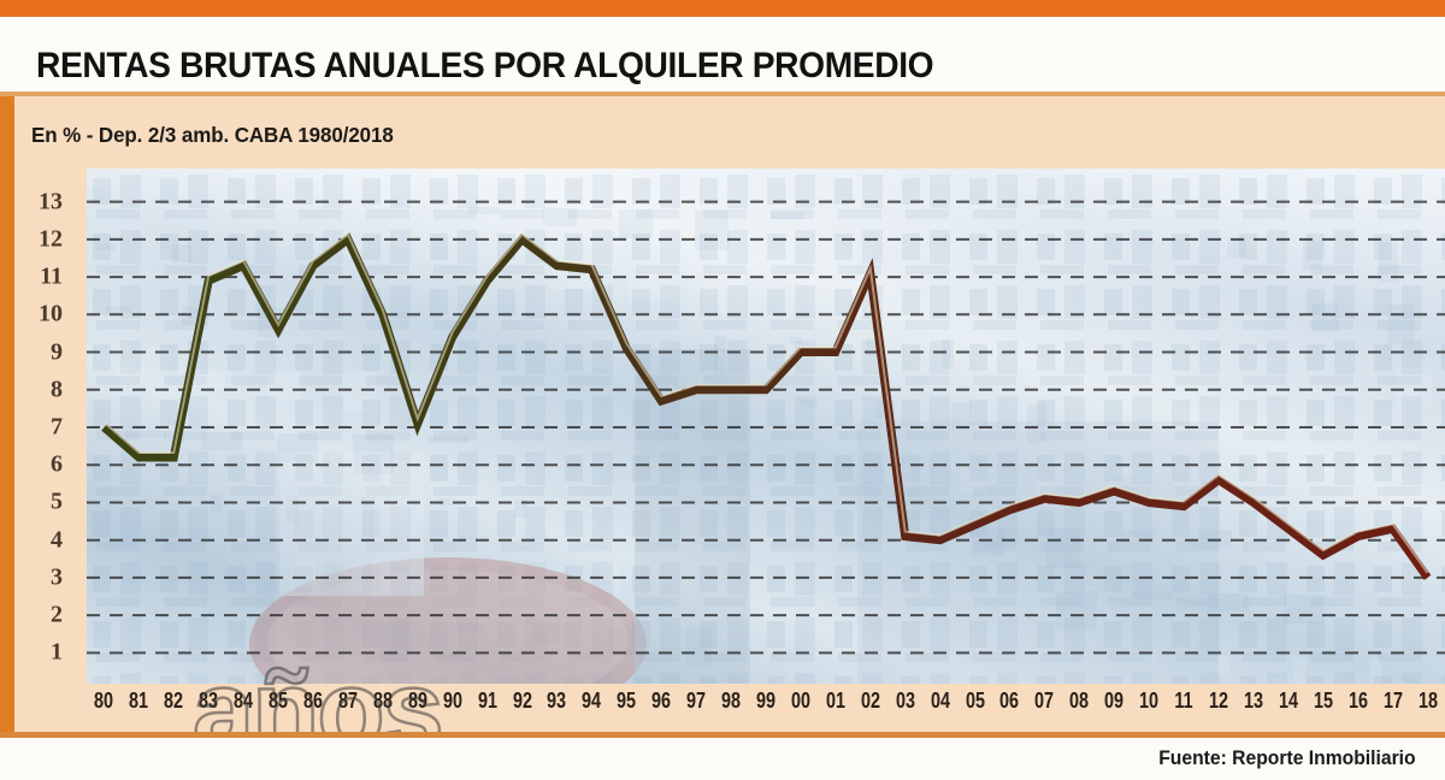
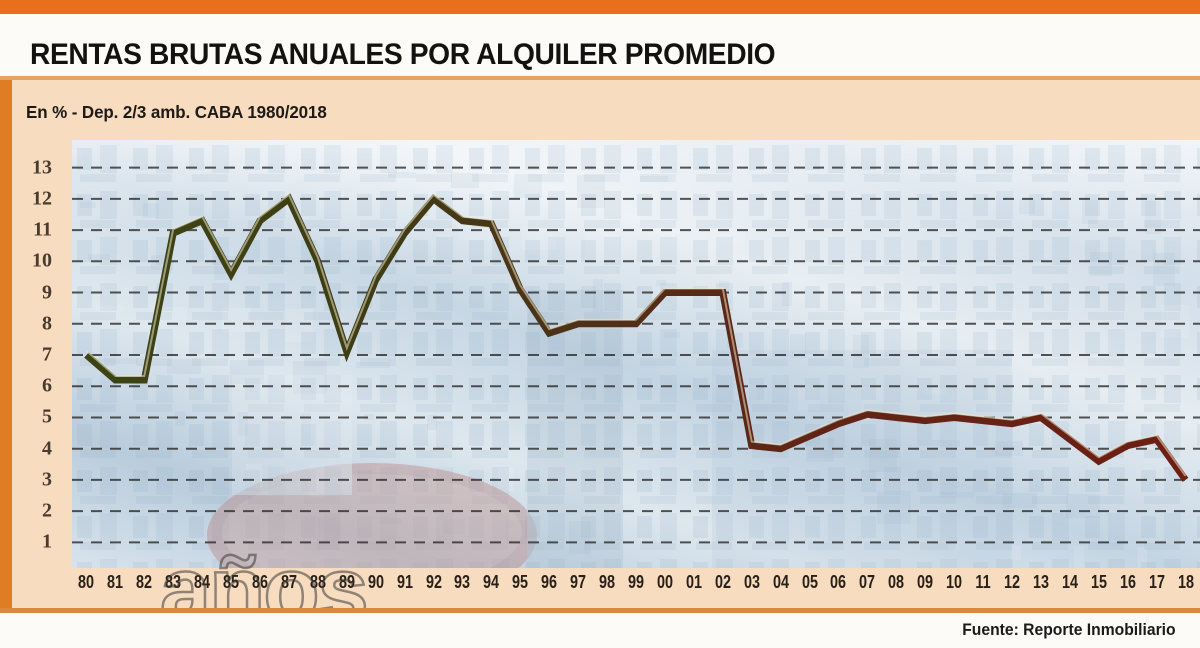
02: 11.1 -> 9.0
09: 5.3 -> 4.9
12: 5.6 -> 4.8
